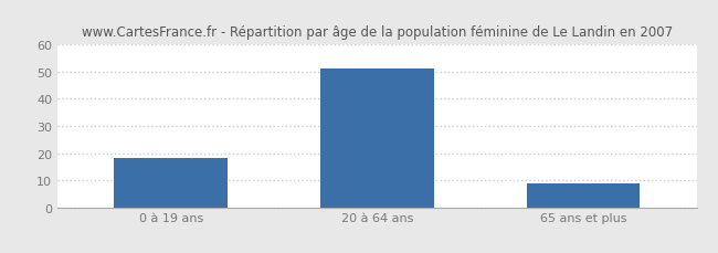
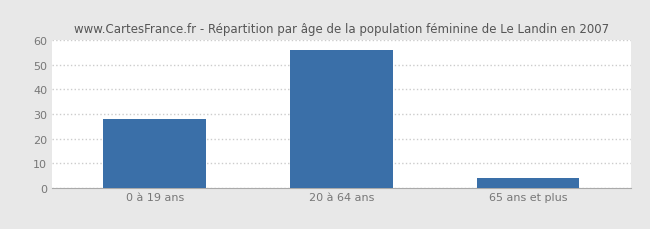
0 à 19 ans: 18 -> 28
20 à 64 ans: 51 -> 56
65 ans et plus: 9 -> 4
